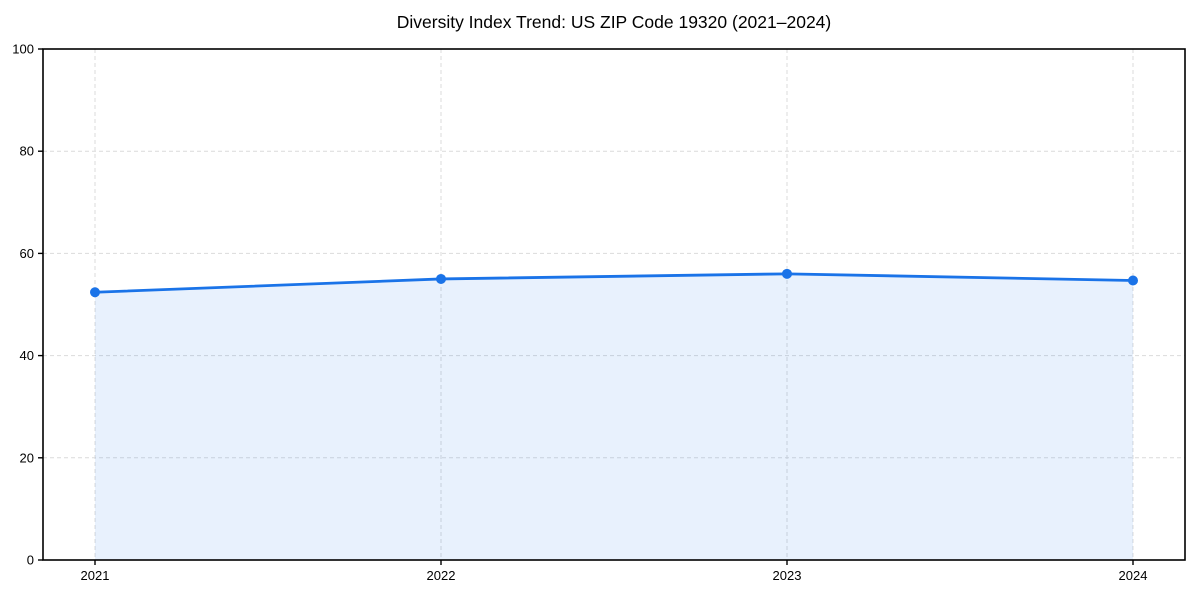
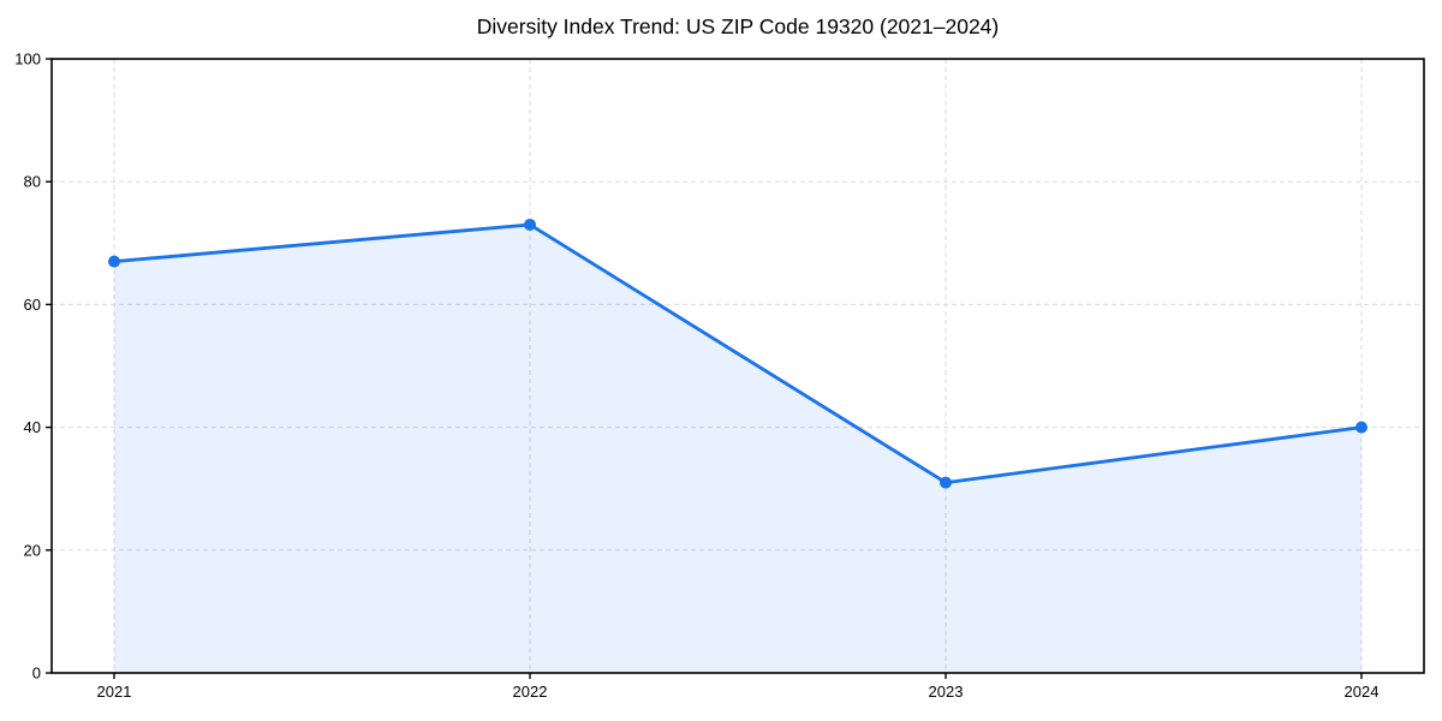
2021: 52 -> 67
2022: 55 -> 73
2023: 56 -> 31
2024: 55 -> 40
